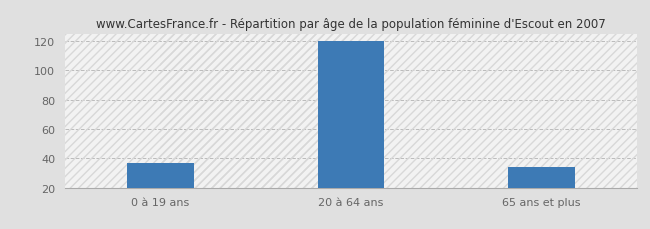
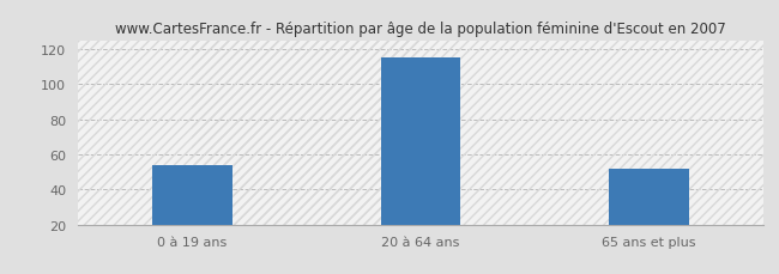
0 à 19 ans: 37 -> 54
20 à 64 ans: 120 -> 115
65 ans et plus: 34 -> 52
